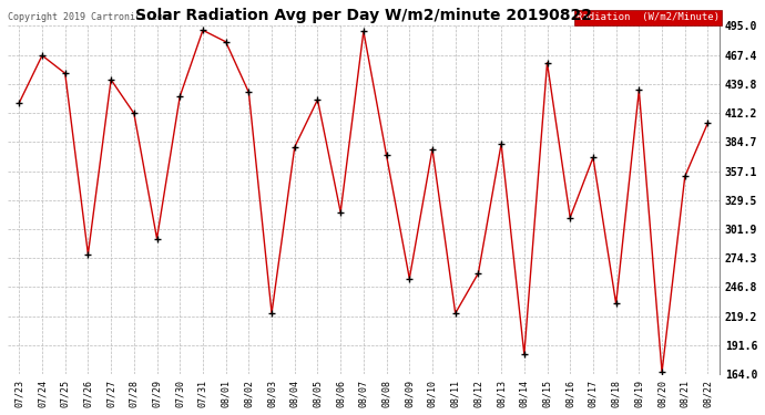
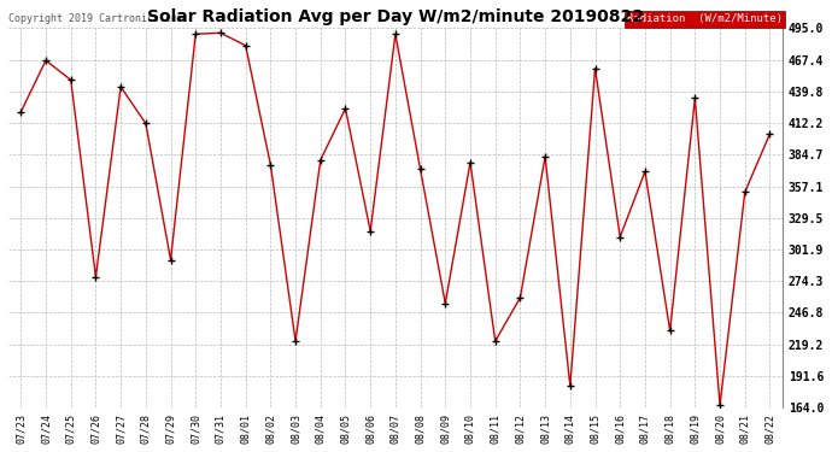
07/30: 428 -> 490
08/02: 432 -> 376
